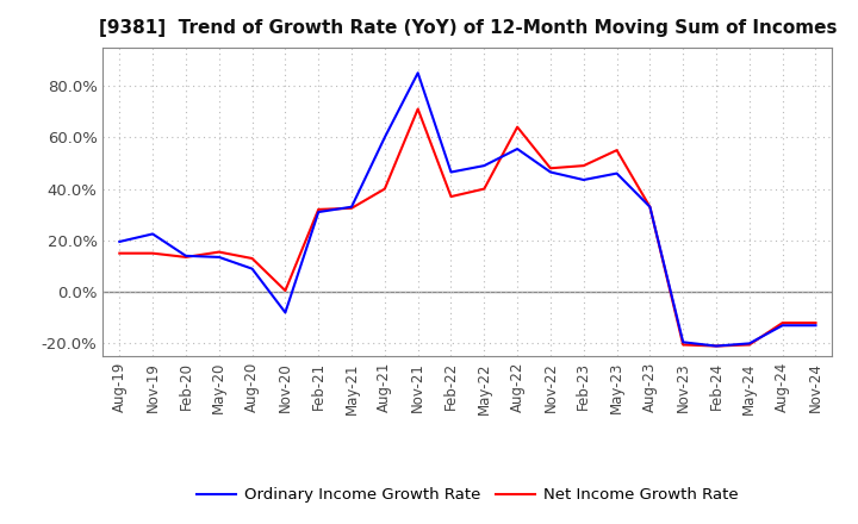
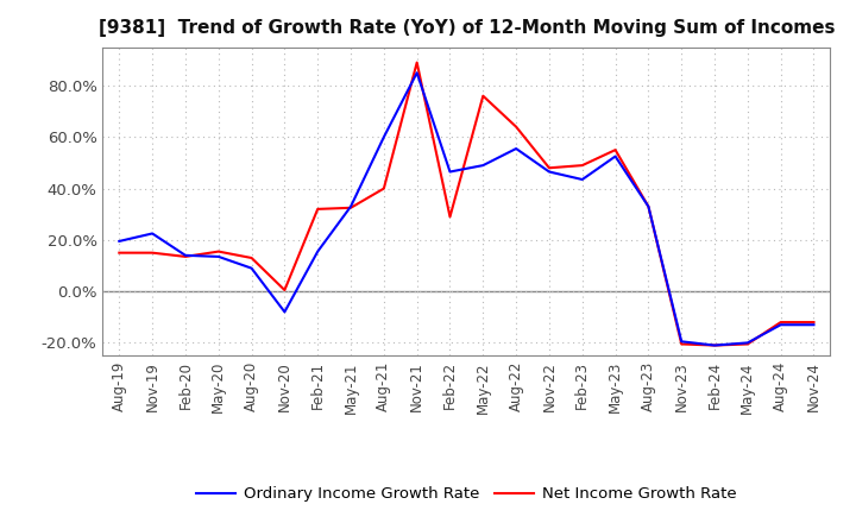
Ordinary Income Growth Rate/Feb-21: 31.0% -> 15.5%
Net Income Growth Rate/Nov-21: 71.0% -> 89.0%
Net Income Growth Rate/Feb-22: 37.0% -> 29.0%
Net Income Growth Rate/May-22: 40.0% -> 76.0%
Ordinary Income Growth Rate/May-23: 46.0% -> 52.5%
